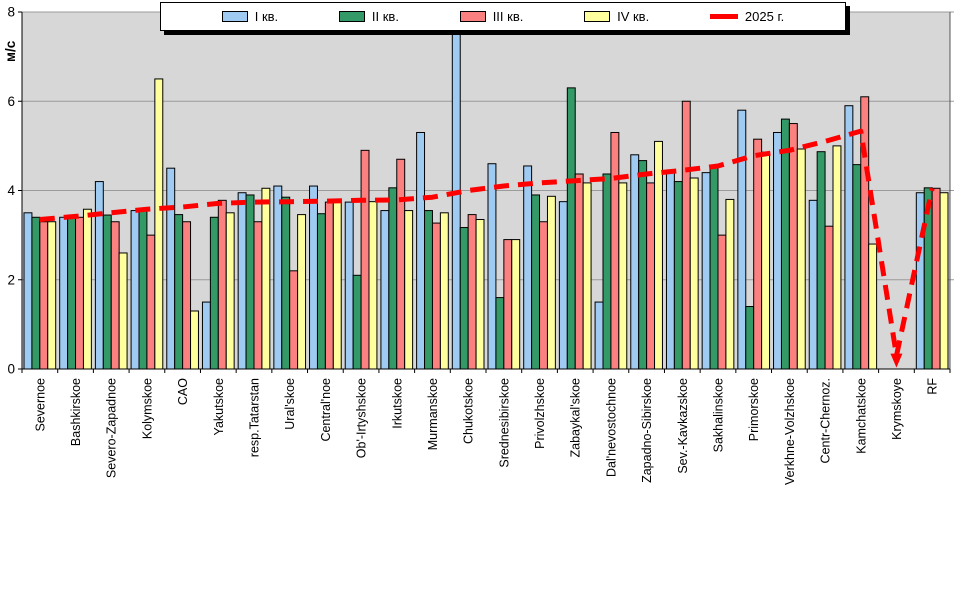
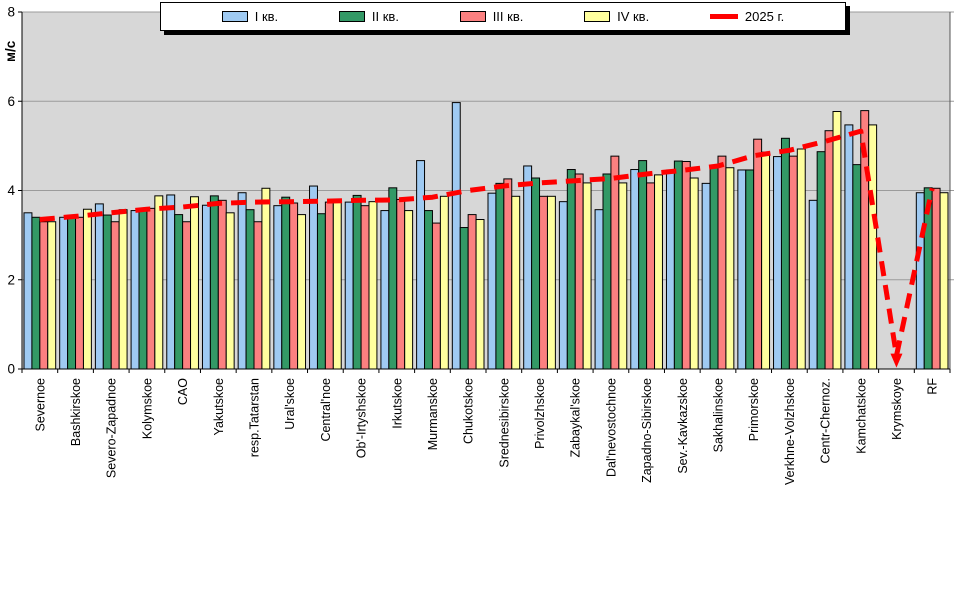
I кв./Severo-Zapadnoe: 4.2 -> 3.7
IV кв./Severo-Zapadnoe: 2.6 -> 3.6
III кв./Kolymskoe: 3.0 -> 3.6
IV кв./Kolymskoe: 6.5 -> 3.9
I кв./CAO: 4.5 -> 3.9
IV кв./CAO: 1.3 -> 3.9
I кв./Yakutskoe: 1.5 -> 3.7
II кв./Yakutskoe: 3.4 -> 3.9
II кв./resp.Tatarstan: 3.9 -> 3.6
I кв./Ural'skoe: 4.1 -> 3.7
III кв./Ural'skoe: 2.2 -> 3.7
II кв./Ob'-Irtyshskoe: 2.1 -> 3.9
III кв./Ob'-Irtyshskoe: 4.9 -> 3.7
III кв./Irkutskoe: 4.7 -> 3.8
I кв./Murmanskoe: 5.3 -> 4.7
IV кв./Murmanskoe: 3.5 -> 3.9
I кв./Chukotskoe: 7.6 -> 6.0
I кв./Srednesibirskoe: 4.6 -> 3.9
II кв./Srednesibirskoe: 1.6 -> 4.2
III кв./Srednesibirskoe: 2.9 -> 4.3
IV кв./Srednesibirskoe: 2.9 -> 3.9
II кв./Privolzhskoe: 3.9 -> 4.3
III кв./Privolzhskoe: 3.3 -> 3.9
II кв./Zabaykal'skoe: 6.3 -> 4.5
I кв./Dal'nevostochnoe: 1.5 -> 3.6
III кв./Dal'nevostochnoe: 5.3 -> 4.8
I кв./Zapadno-Sibirskoe: 4.8 -> 4.5
IV кв./Zapadno-Sibirskoe: 5.1 -> 4.3
II кв./Sev.-Kavkazskoe: 4.2 -> 4.7
III кв./Sev.-Kavkazskoe: 6.0 -> 4.7
I кв./Sakhalinskoe: 4.4 -> 4.2
III кв./Sakhalinskoe: 3.0 -> 4.8
IV кв./Sakhalinskoe: 3.8 -> 4.5
I кв./Primorskoe: 5.8 -> 4.5
II кв./Primorskoe: 1.4 -> 4.5
I кв./Verkhne-Volzhskoe: 5.3 -> 4.8
II кв./Verkhne-Volzhskoe: 5.6 -> 5.2
III кв./Verkhne-Volzhskoe: 5.5 -> 4.8
III кв./Centr-Chernoz.: 3.2 -> 5.3
IV кв./Centr-Chernoz.: 5.0 -> 5.8
I кв./Kamchatskoe: 5.9 -> 5.5
III кв./Kamchatskoe: 6.1 -> 5.8
IV кв./Kamchatskoe: 2.8 -> 5.5
